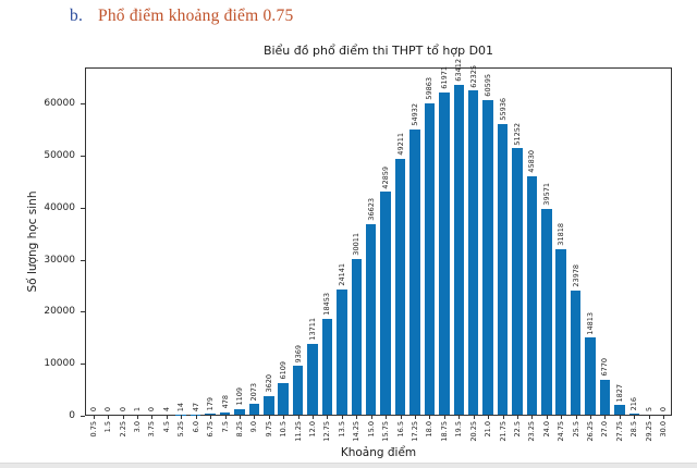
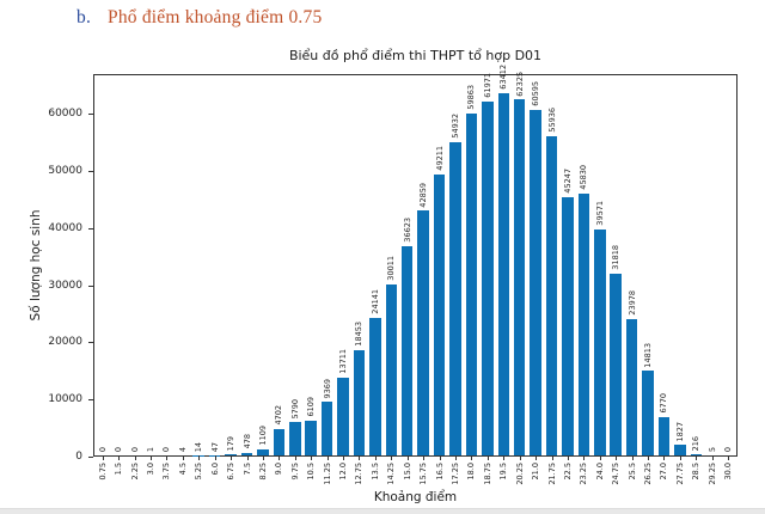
9.0: 2073 -> 4702
9.75: 3620 -> 5790
22.5: 51252 -> 45247
